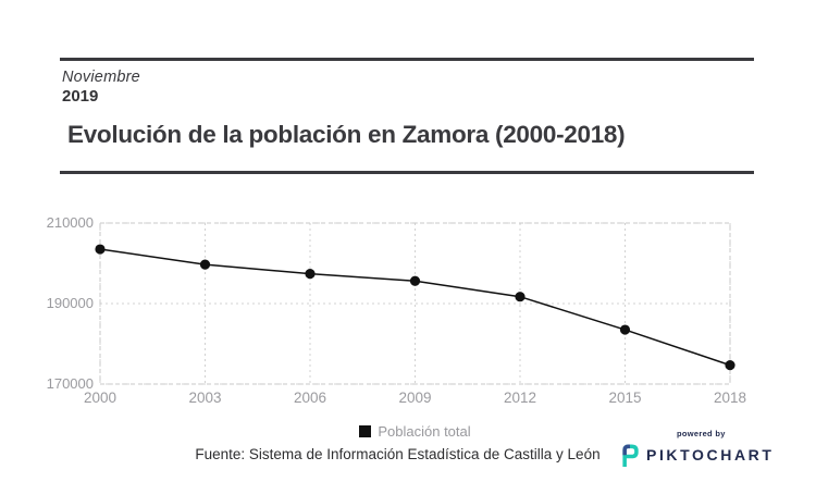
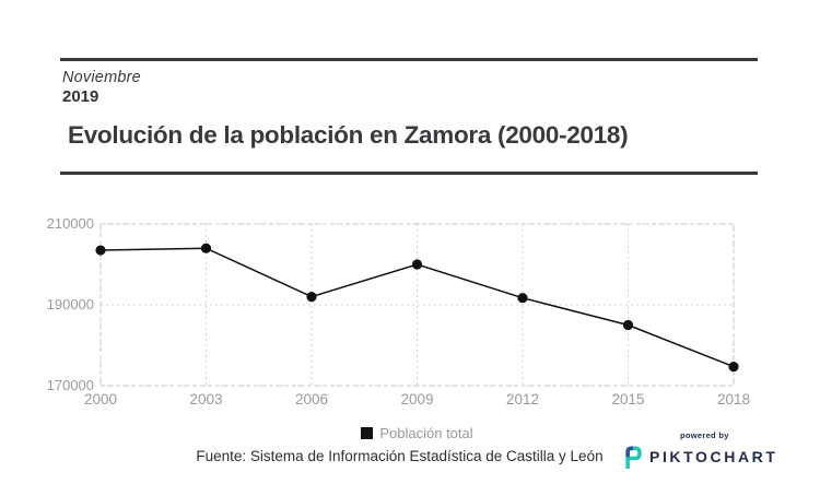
2003: 200000 -> 204000
2006: 197000 -> 192000
2009: 196000 -> 200000
2015: 184000 -> 185000
